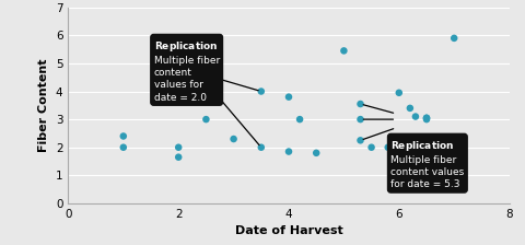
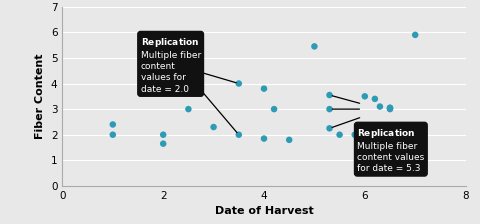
6: 3.95 -> 3.50
